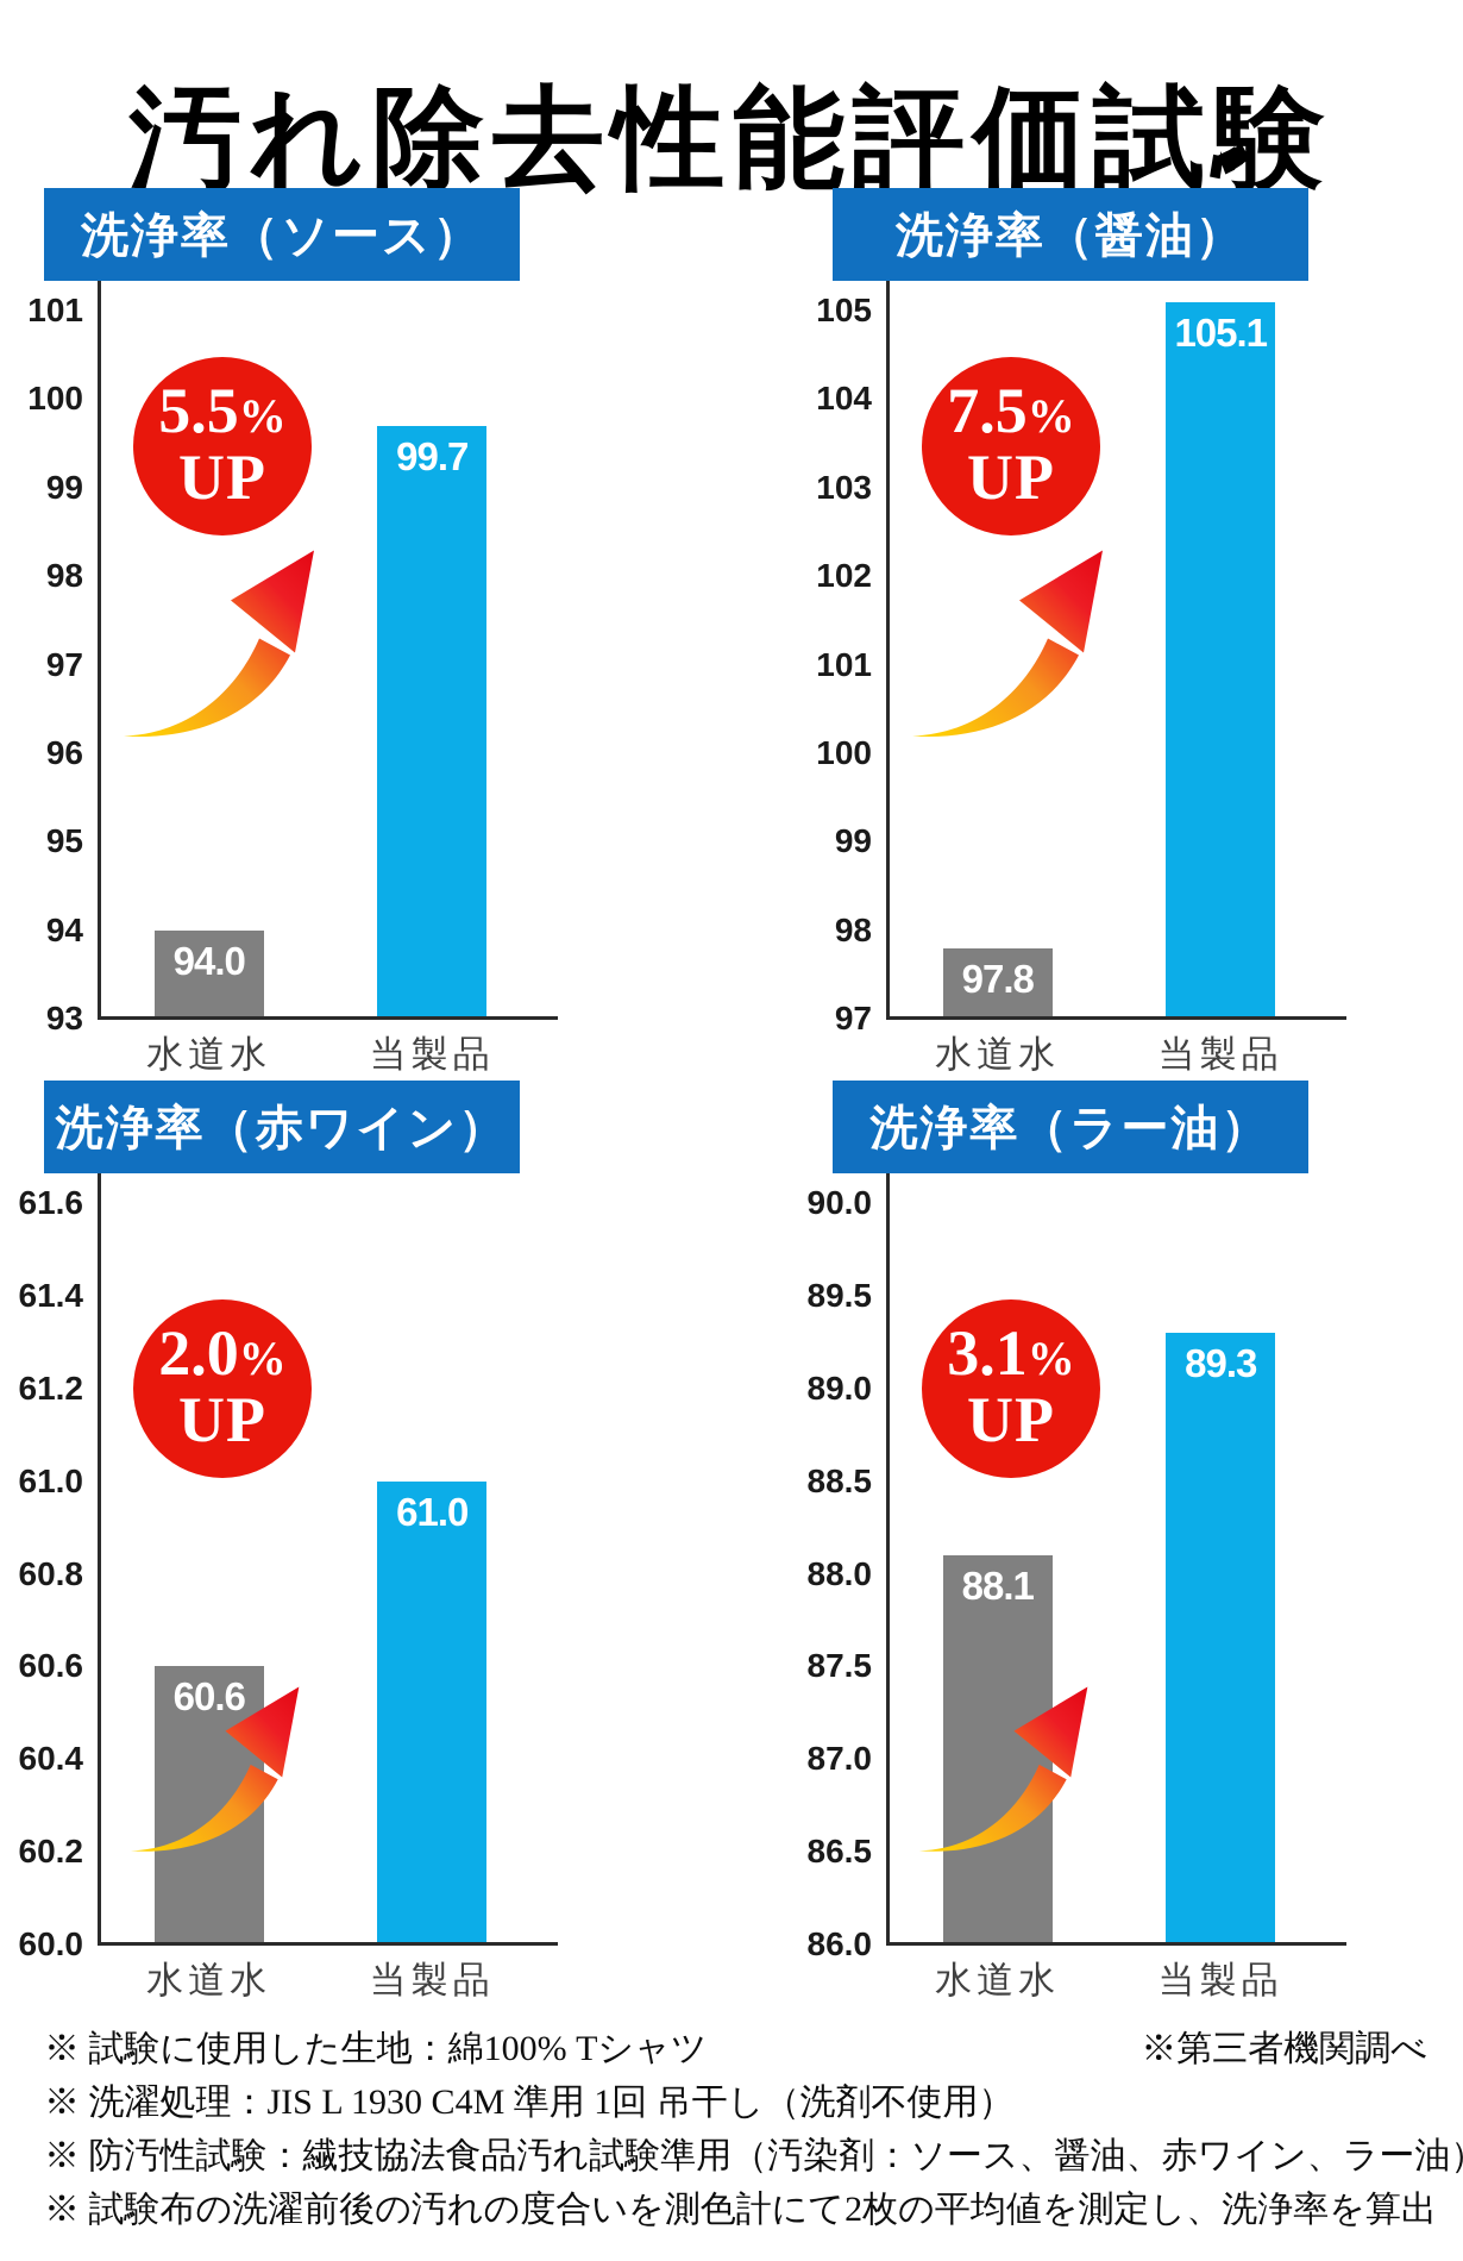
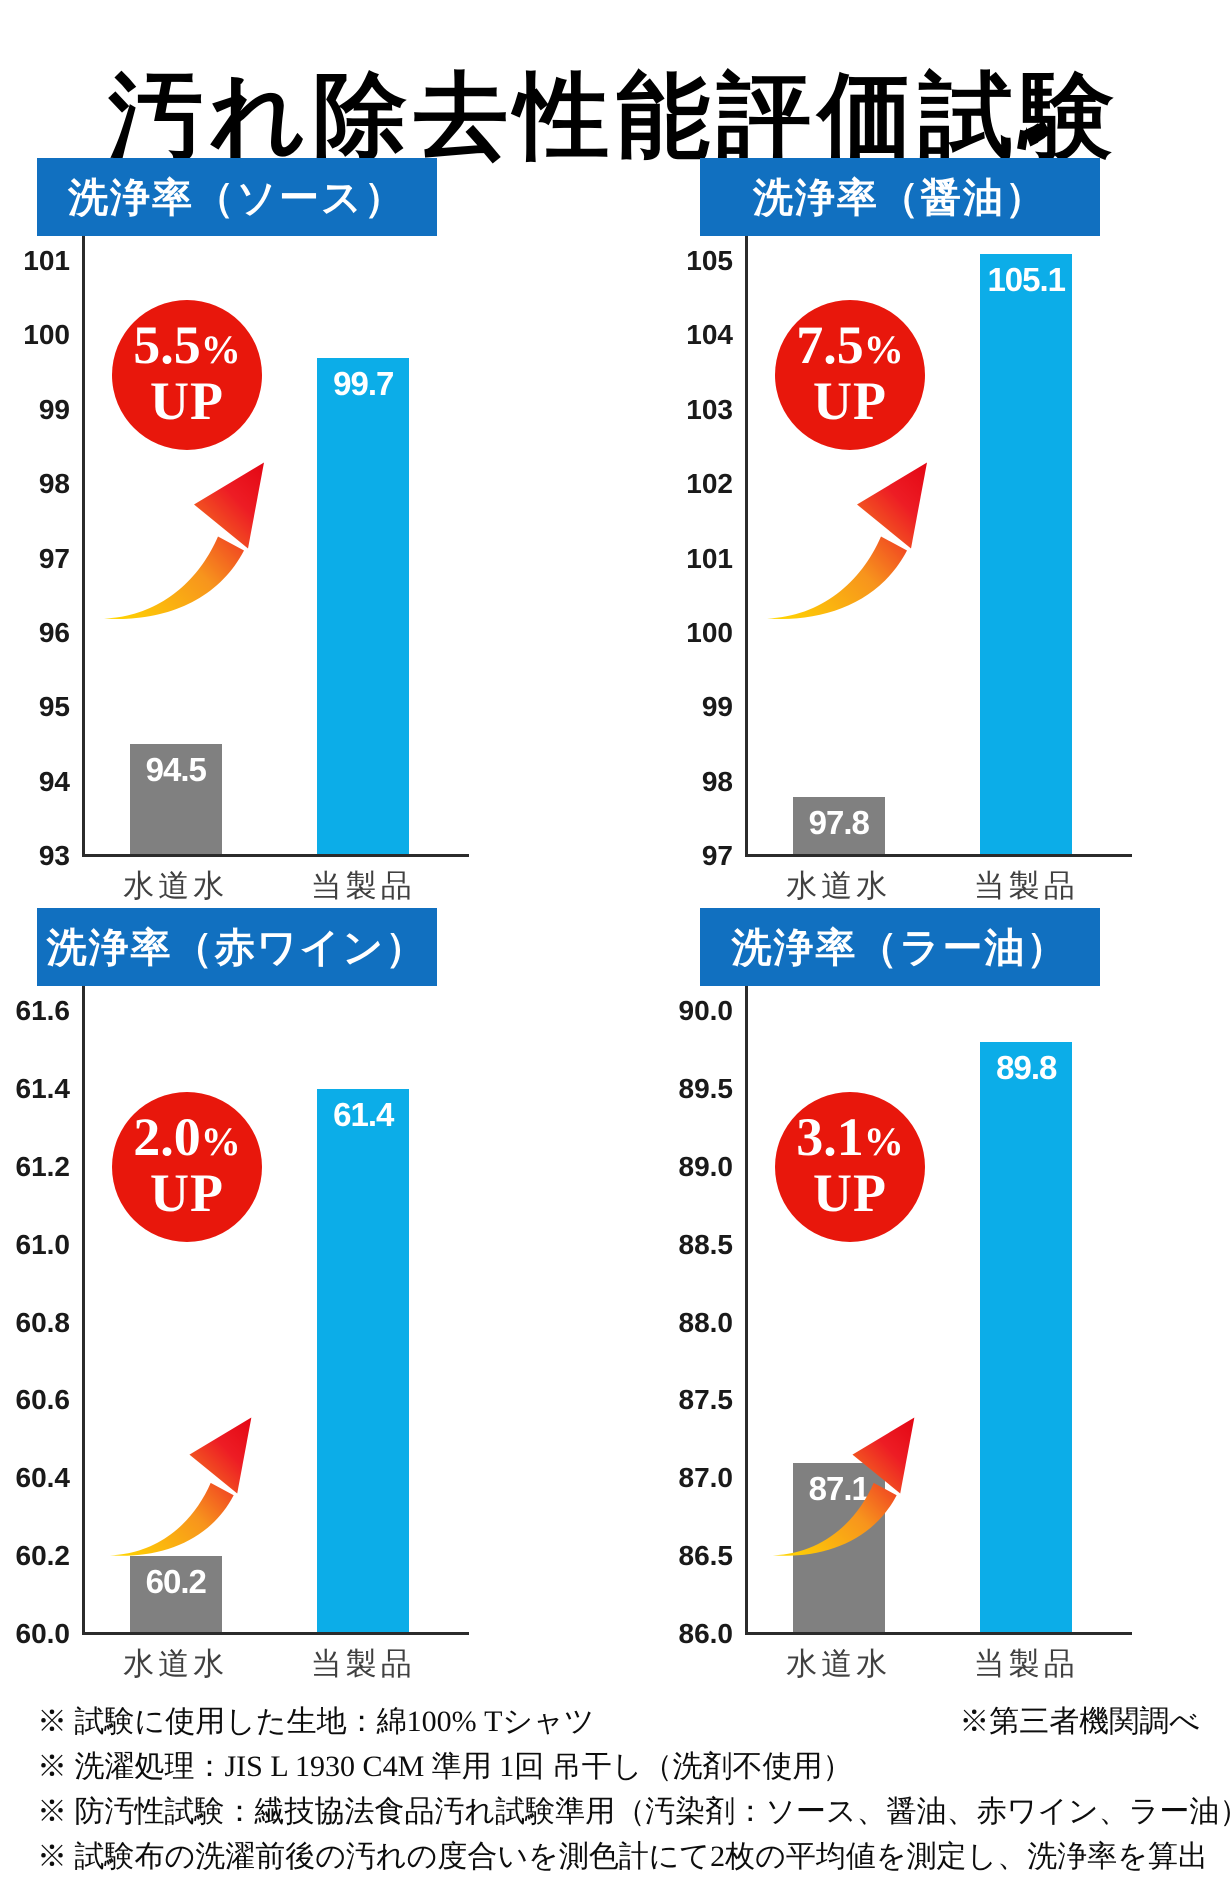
洗浄率（ソース）/水道水: 94.0 -> 94.5
洗浄率（赤ワイン）/水道水: 60.6 -> 60.2
洗浄率（赤ワイン）/当製品: 61.0 -> 61.4
洗浄率（ラー油）/水道水: 88.1 -> 87.1
洗浄率（ラー油）/当製品: 89.3 -> 89.8
